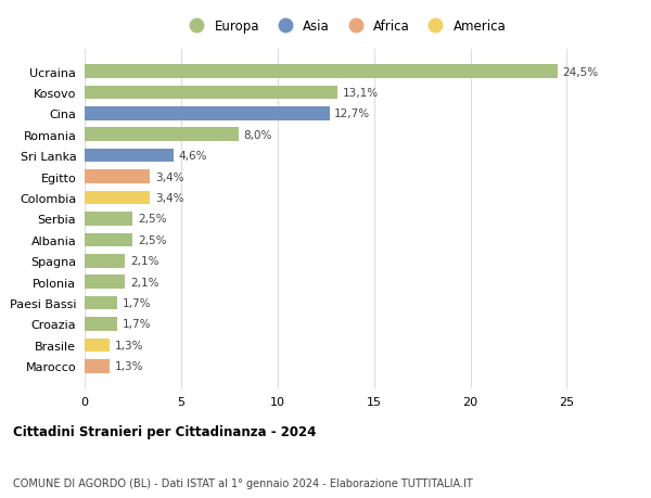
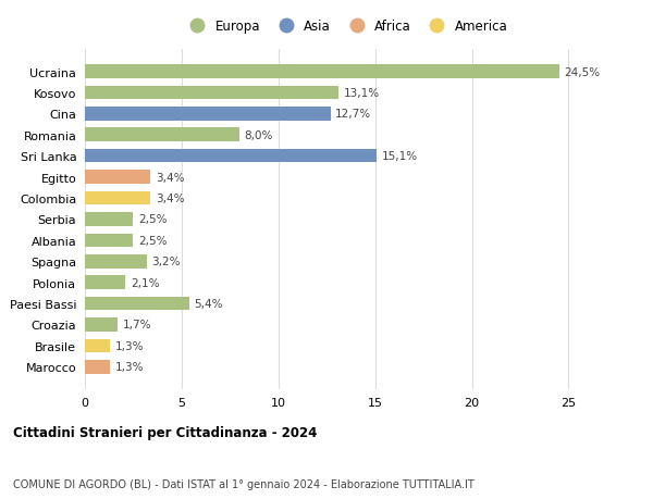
Sri Lanka: 4,6% -> 15,1%
Spagna: 2,1% -> 3,2%
Paesi Bassi: 1,7% -> 5,4%
